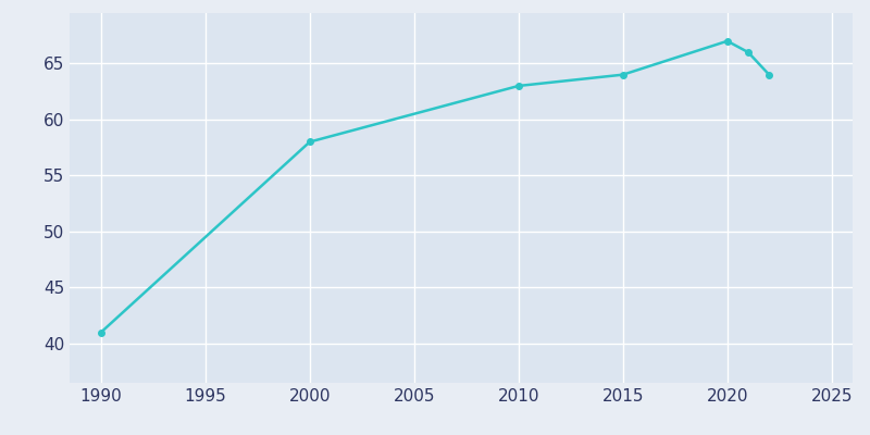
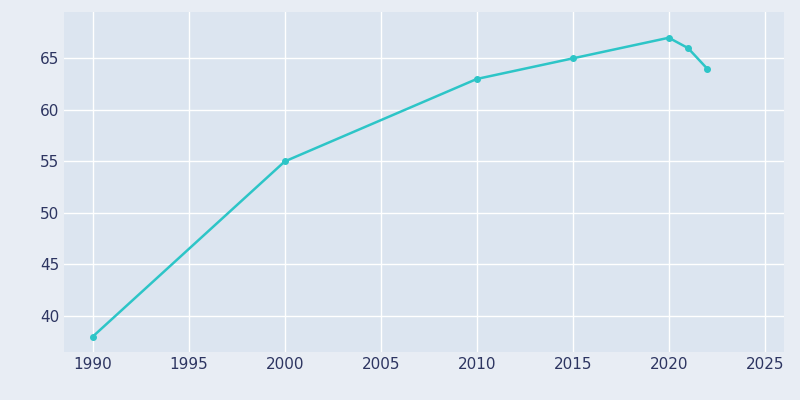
1990: 41 -> 38
2000: 58 -> 55
2015: 64 -> 65
